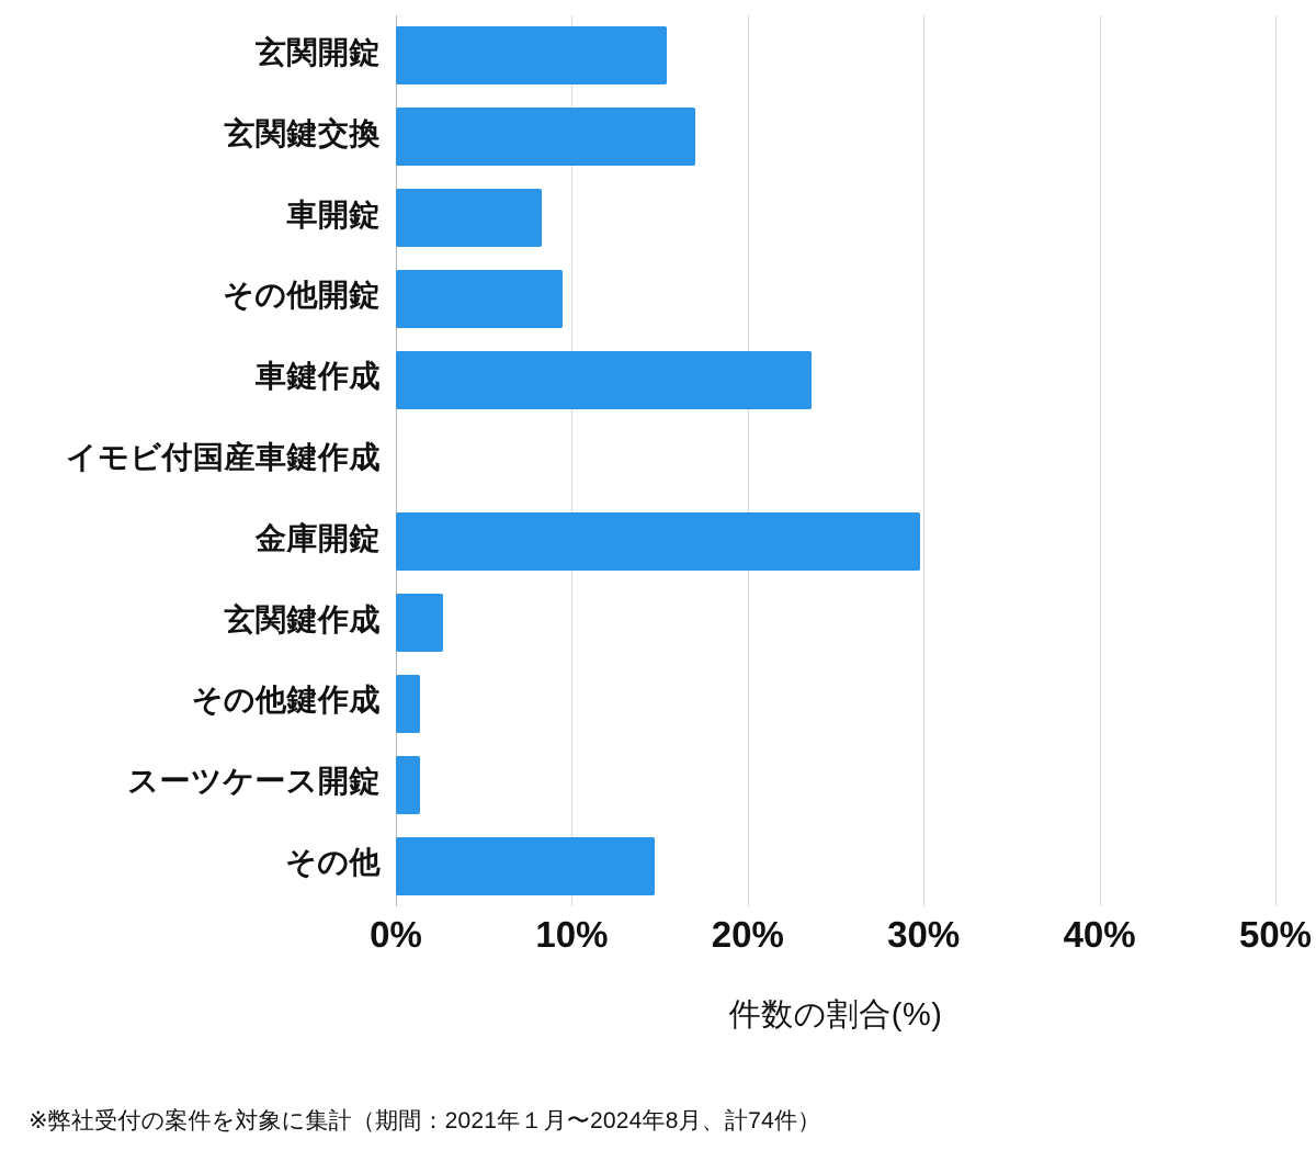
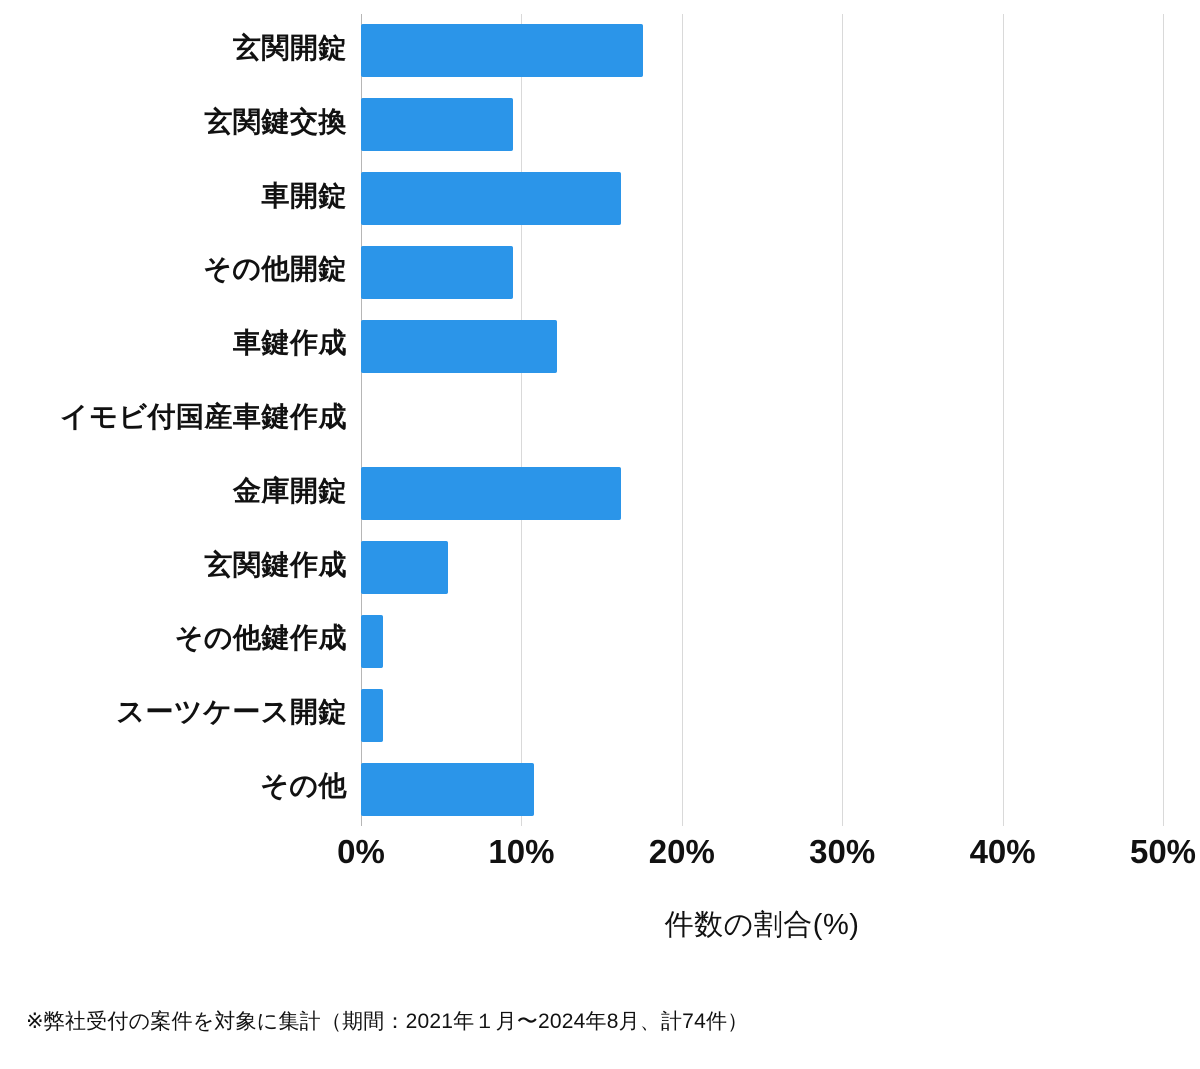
玄関開錠: 15.4% -> 17.6%
玄関鍵交換: 17.0% -> 9.5%
車開錠: 8.3% -> 16.2%
車鍵作成: 23.6% -> 12.2%
金庫開錠: 29.8% -> 16.2%
玄関鍵作成: 2.7% -> 5.4%
その他: 14.7% -> 10.8%
